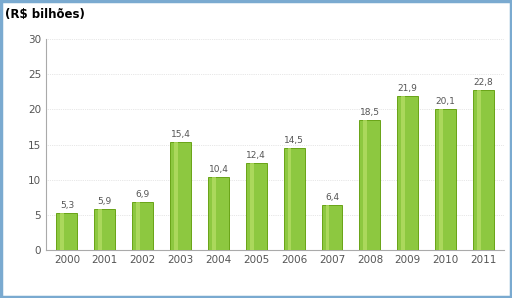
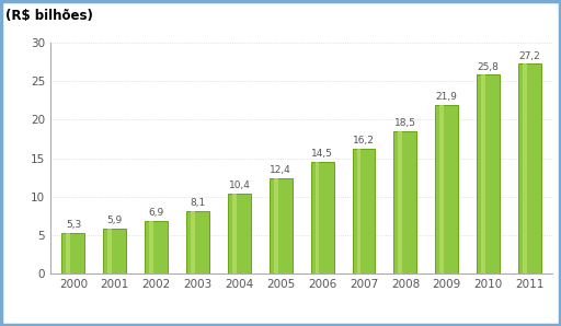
2003: 15,4 -> 8,1
2007: 6,4 -> 16,2
2010: 20,1 -> 25,8
2011: 22,8 -> 27,2
